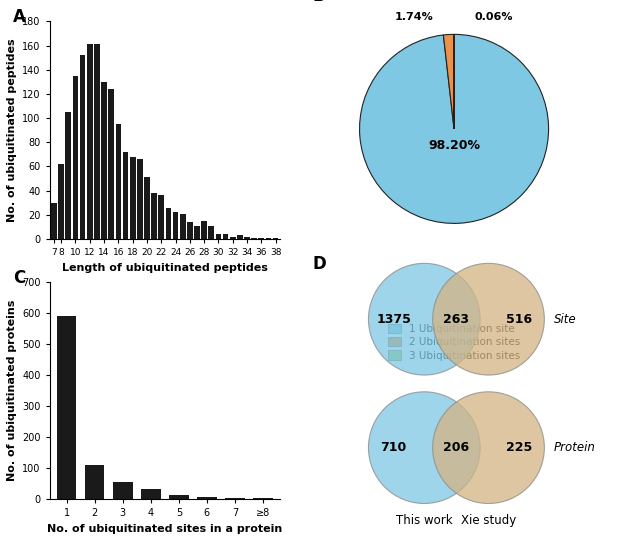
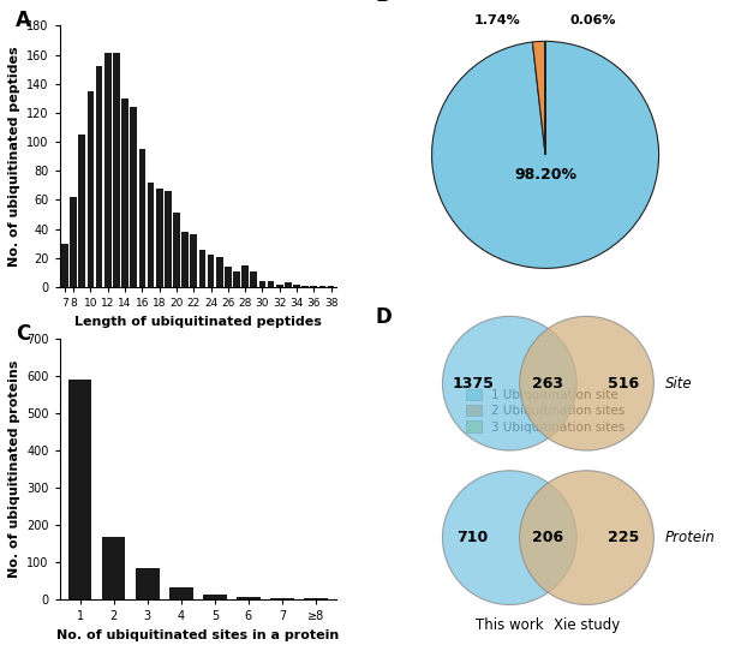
2: 110 -> 170
3: 55 -> 85
